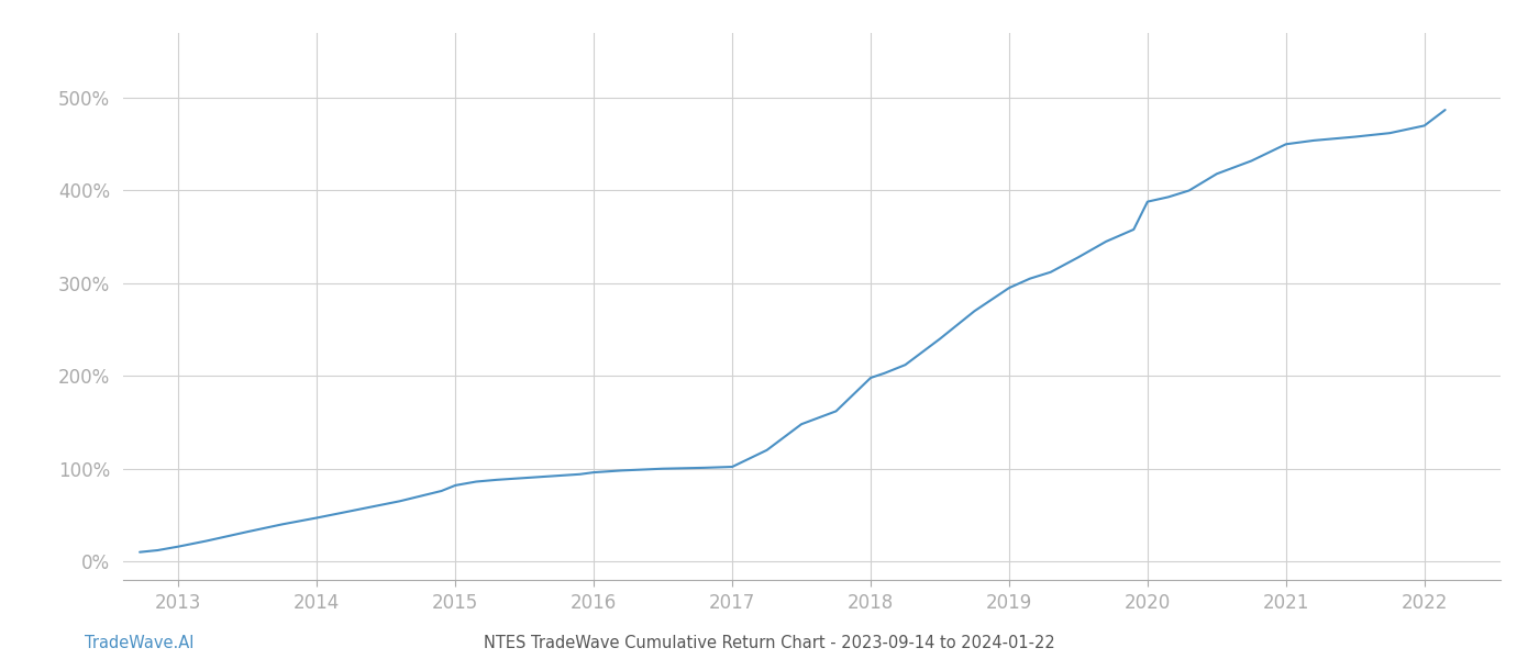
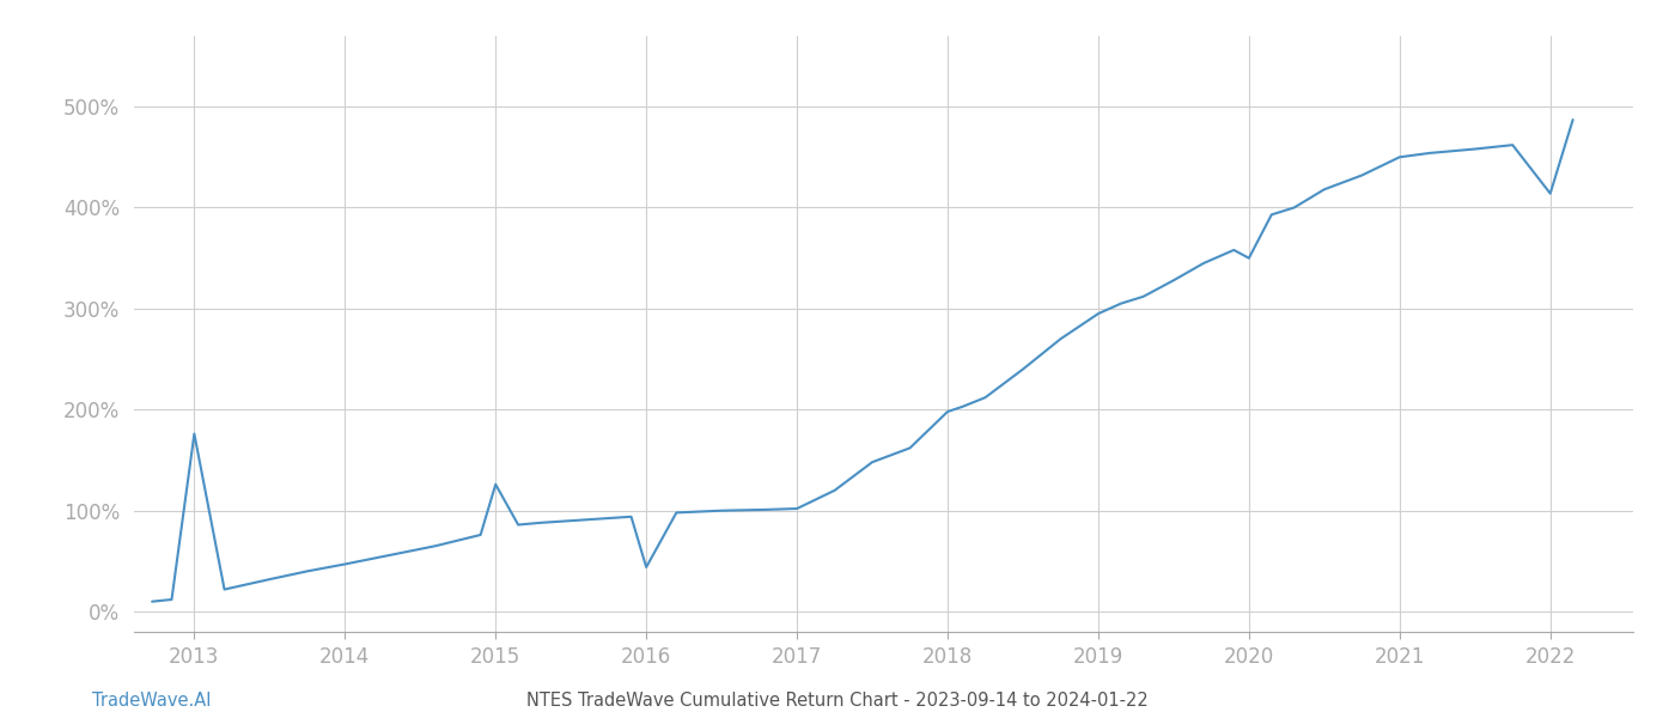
2013: 16% -> 176%
2015: 82% -> 126%
2016: 96% -> 44%
2020: 388% -> 350%
2022: 470% -> 414%
